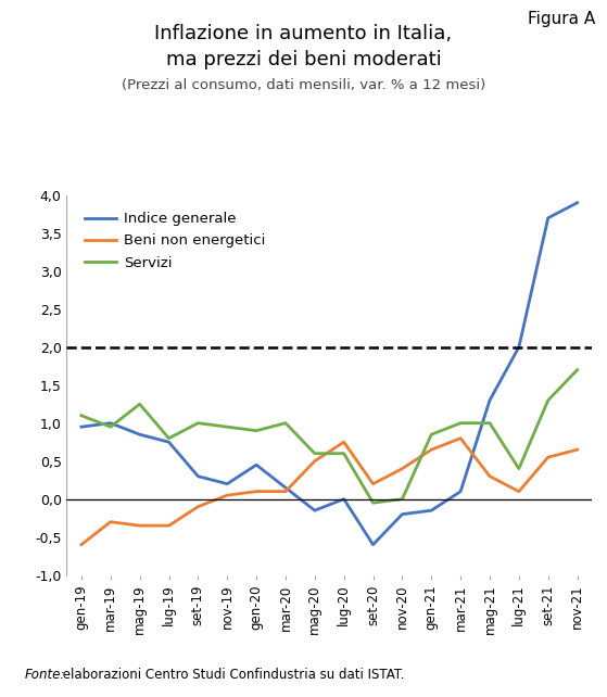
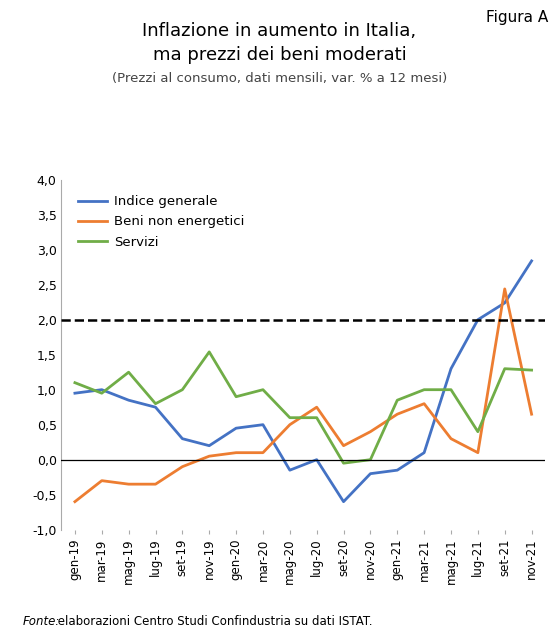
Servizi/nov-19: 0,95 -> 1,54
Indice generale/mar-20: 0,15 -> 0,50
Indice generale/set-21: 3,70 -> 2,24
Beni non energetici/set-21: 0,55 -> 2,44
Indice generale/nov-21: 3,90 -> 2,84
Servizi/nov-21: 1,70 -> 1,28
